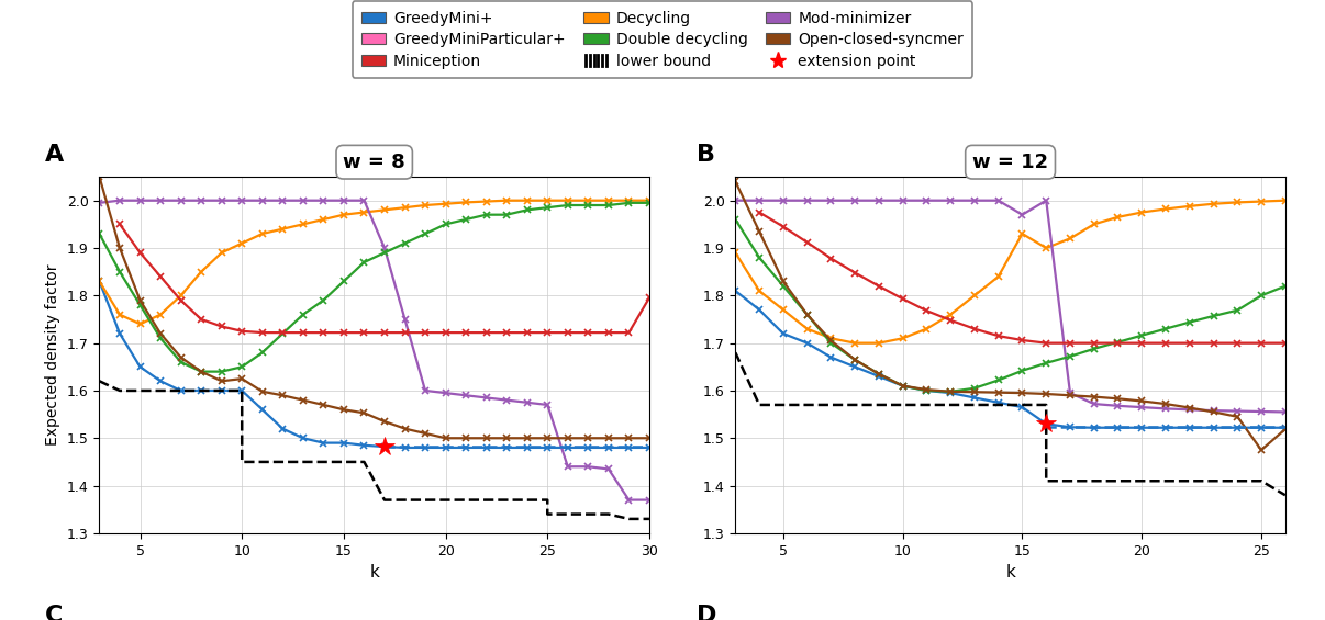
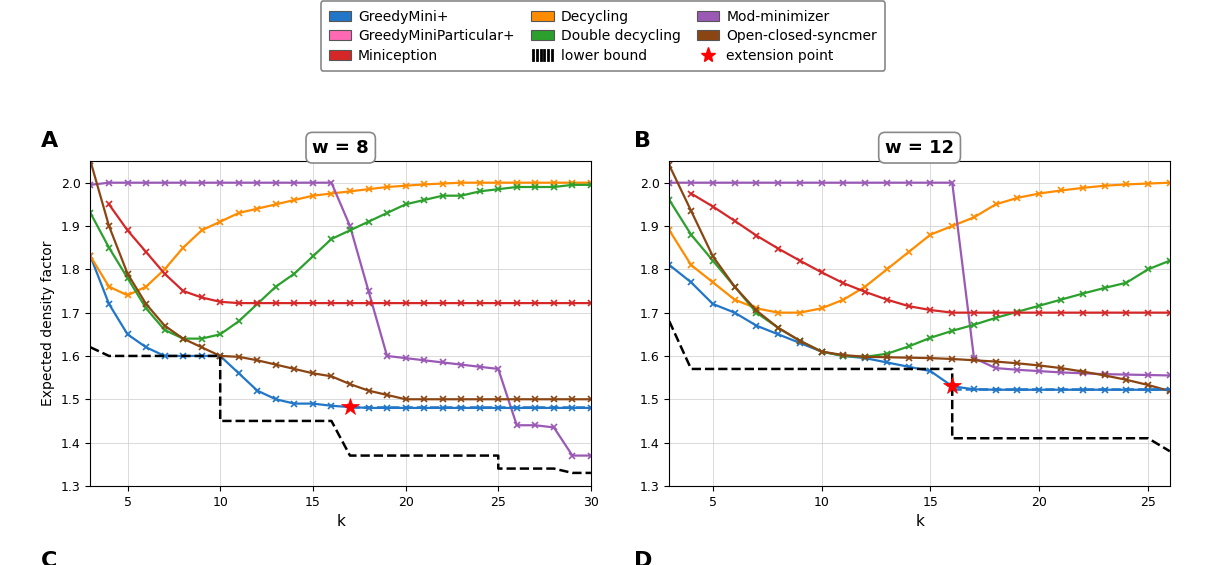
w = 8/Open-closed-syncmer/10: 1.625 -> 1.600
w = 8/Miniception/30: 1.795 -> 1.722
w = 12/Decycling/15: 1.930 -> 1.880
w = 12/Mod-minimizer/15: 1.970 -> 2.000
w = 12/Open-closed-syncmer/25: 1.475 -> 1.533
